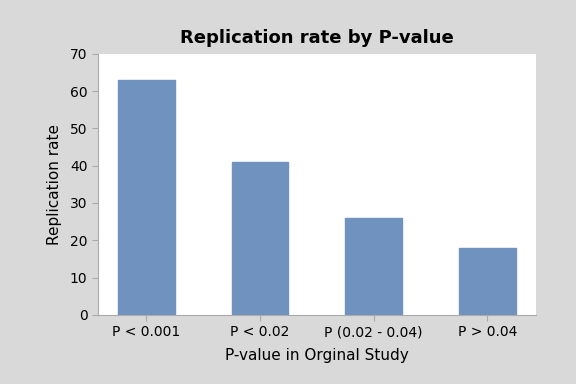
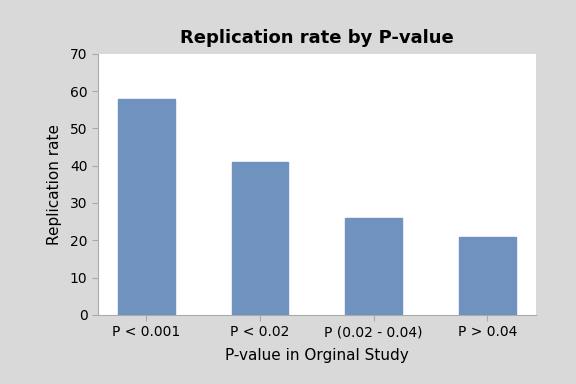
P < 0.001: 63 -> 58
P > 0.04: 18 -> 21
